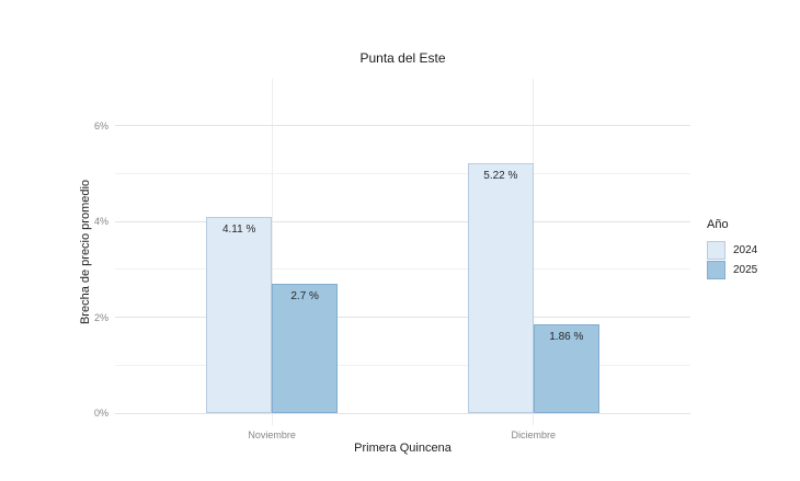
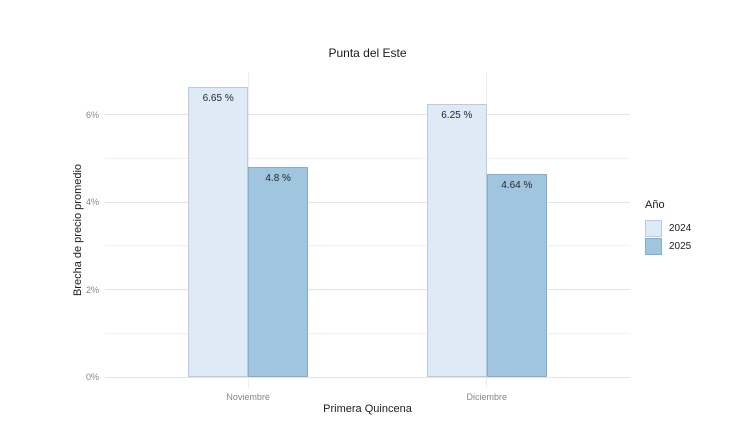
2024/Noviembre: 4.11 -> 6.65
2025/Noviembre: 2.7 -> 4.8
2024/Diciembre: 5.22 -> 6.25
2025/Diciembre: 1.86 -> 4.64
